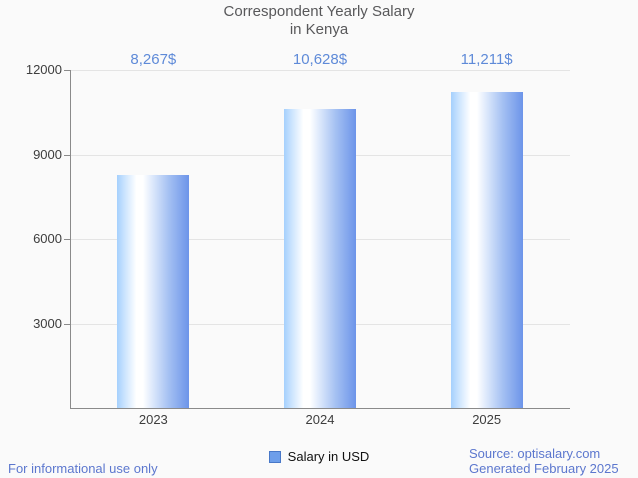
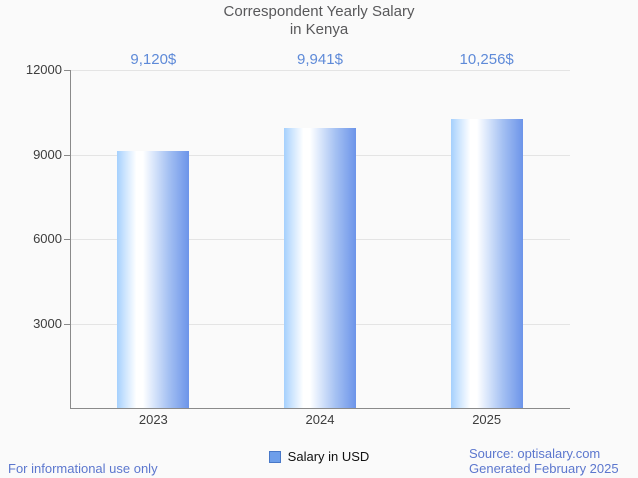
2023: 8,267 -> 9,120
2024: 10,628 -> 9,941
2025: 11,211 -> 10,256
